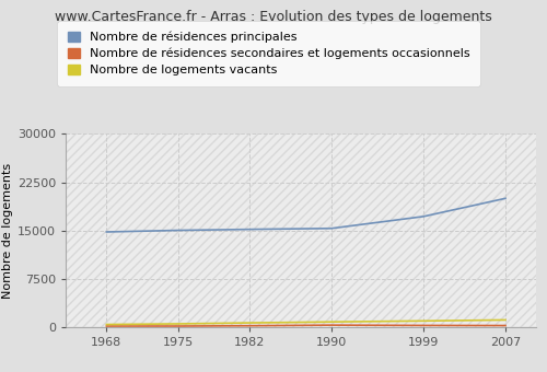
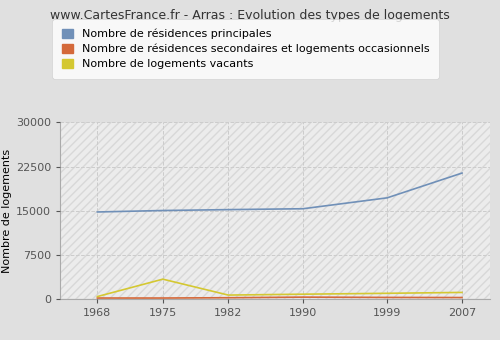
Nombre de logements vacants/1975: 600 -> 3400
Nombre de résidences principales/2007: 20000 -> 21400
